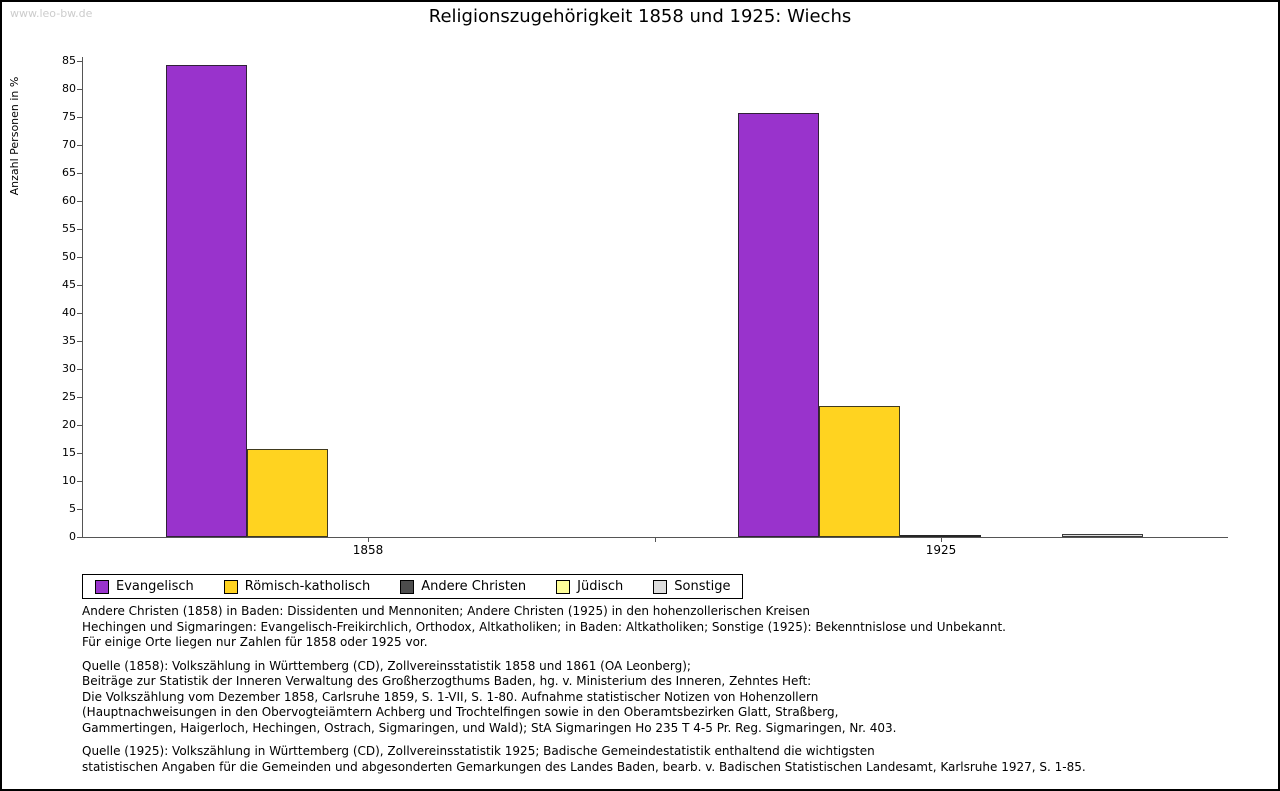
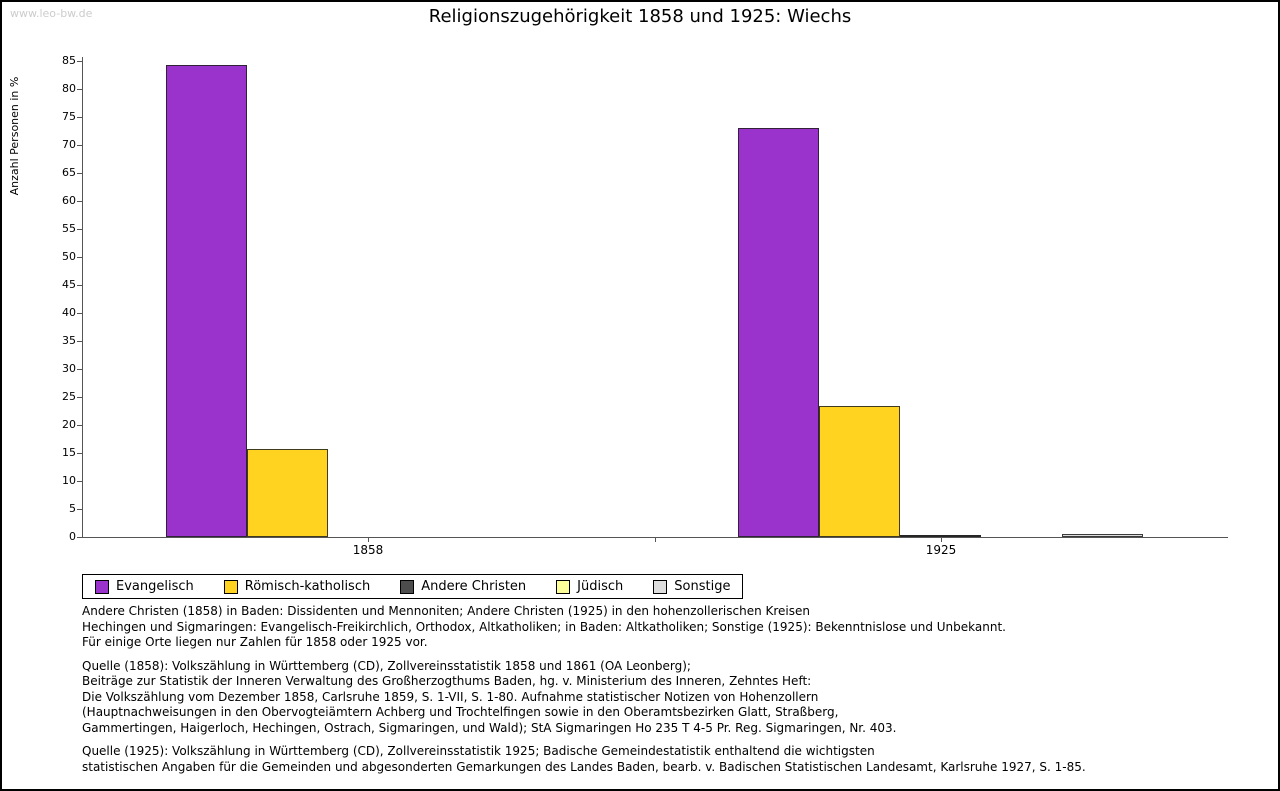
Evangelisch/1925: 76 -> 73
